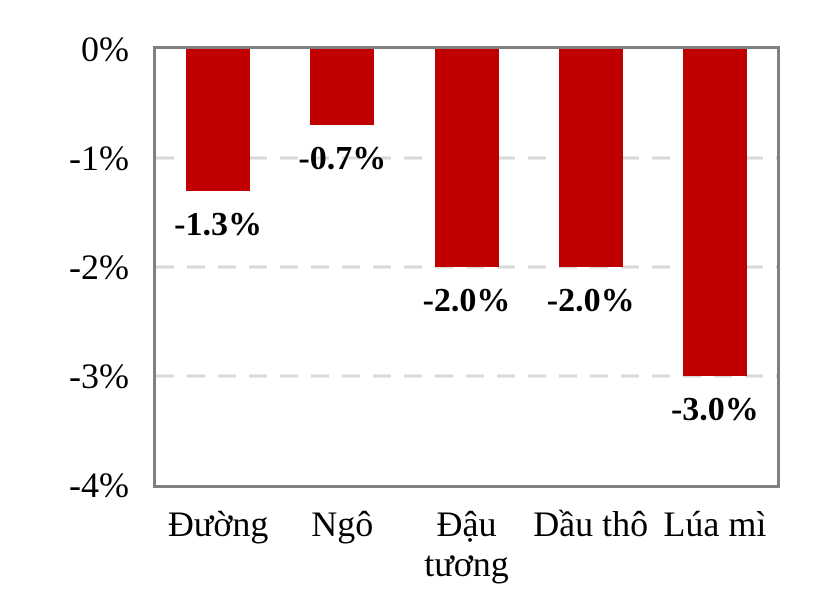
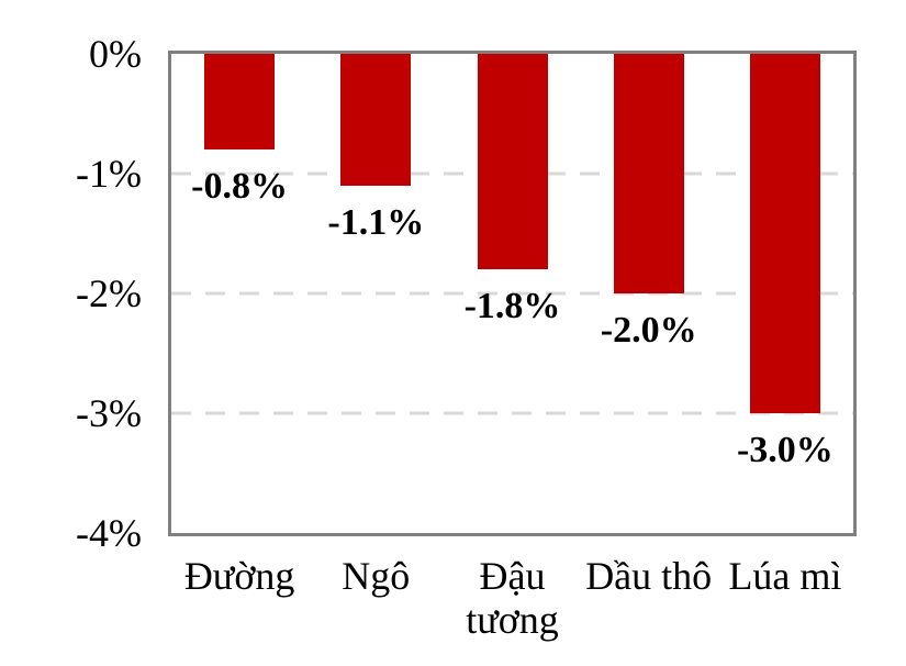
Đường: -1.3% -> -0.8%
Ngô: -0.7% -> -1.1%
Đậu tương: -2.0% -> -1.8%
